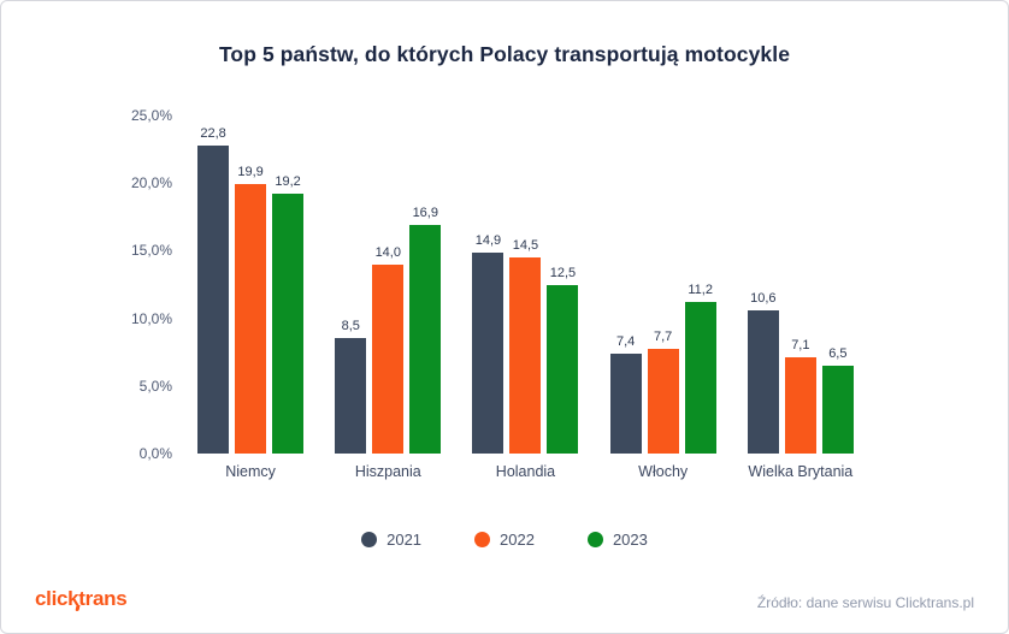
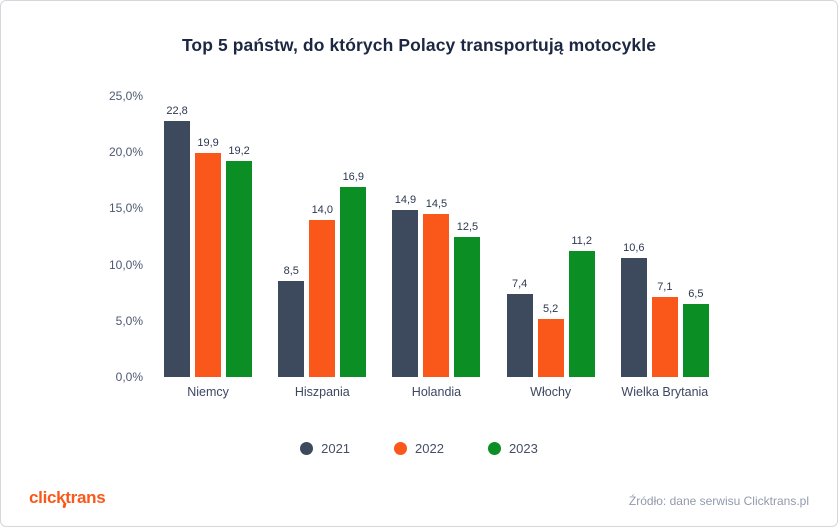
2022/Włochy: 7,7 -> 5,2
